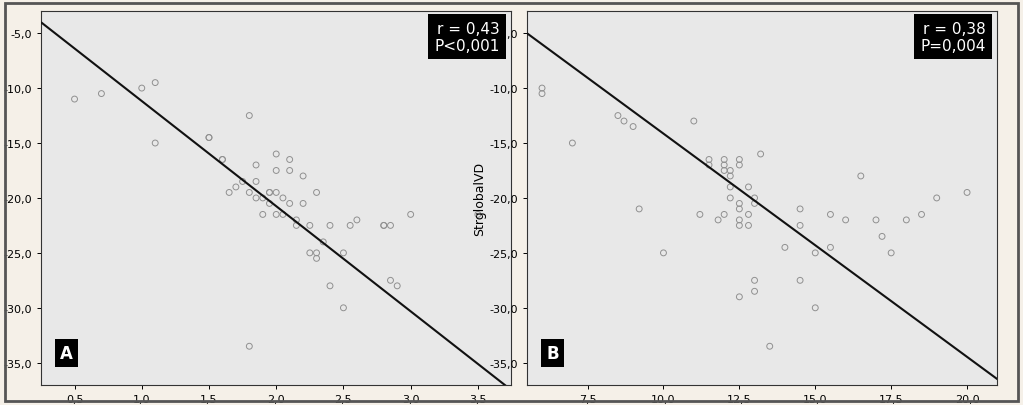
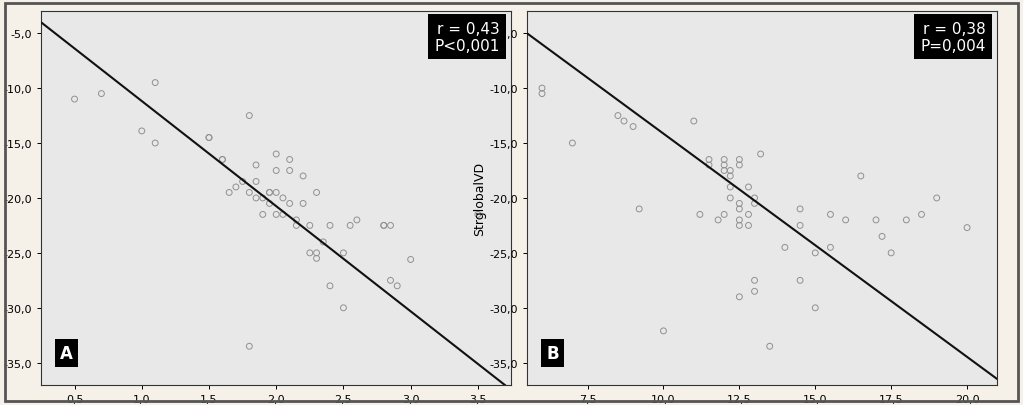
1,0: -10,0 -> -13,9
3,0: -21,5 -> -25,6
10,0: -25,0 -> -32,1
20,0: -19,5 -> -22,7
